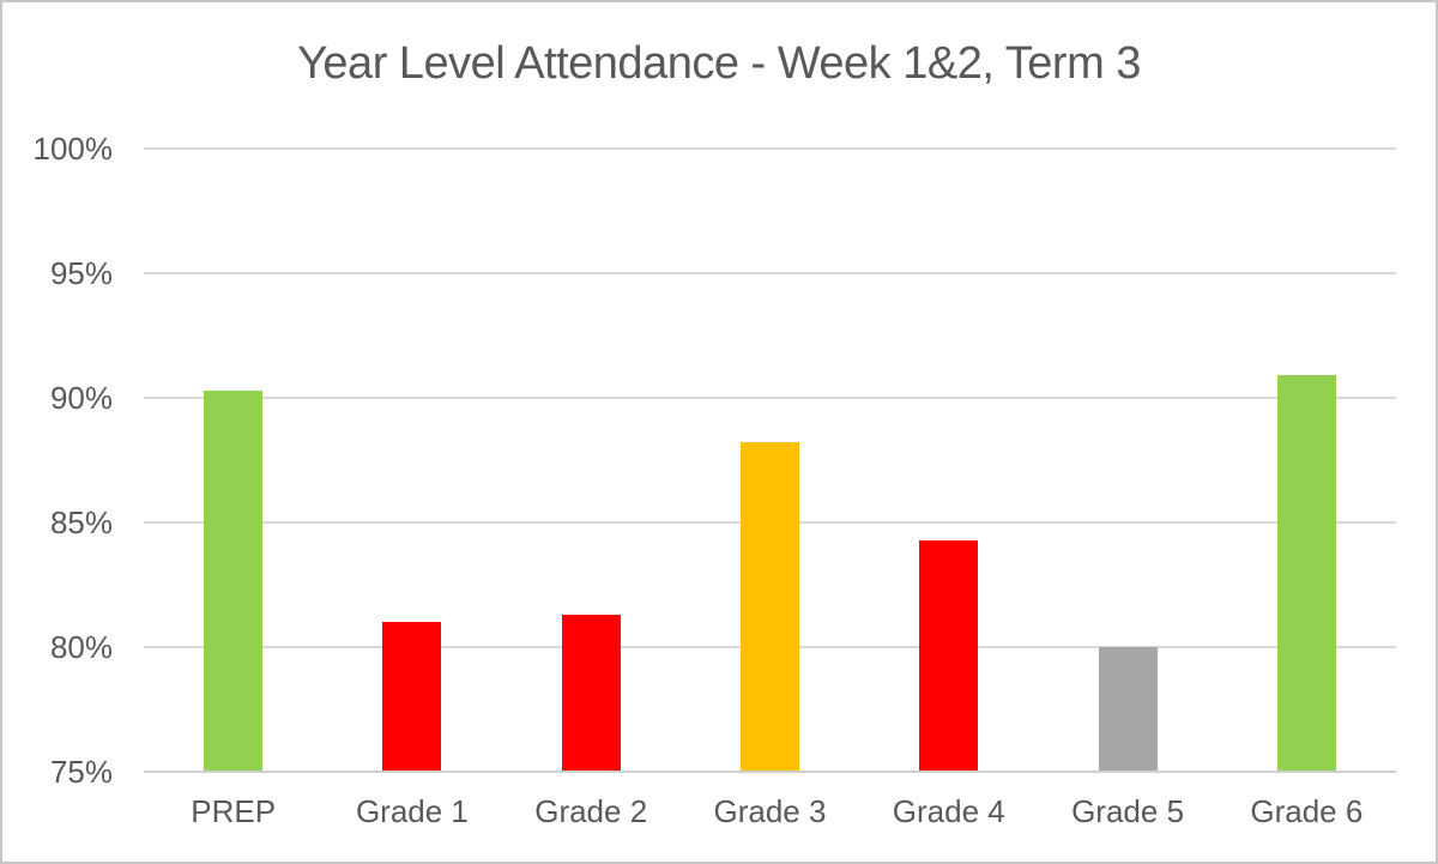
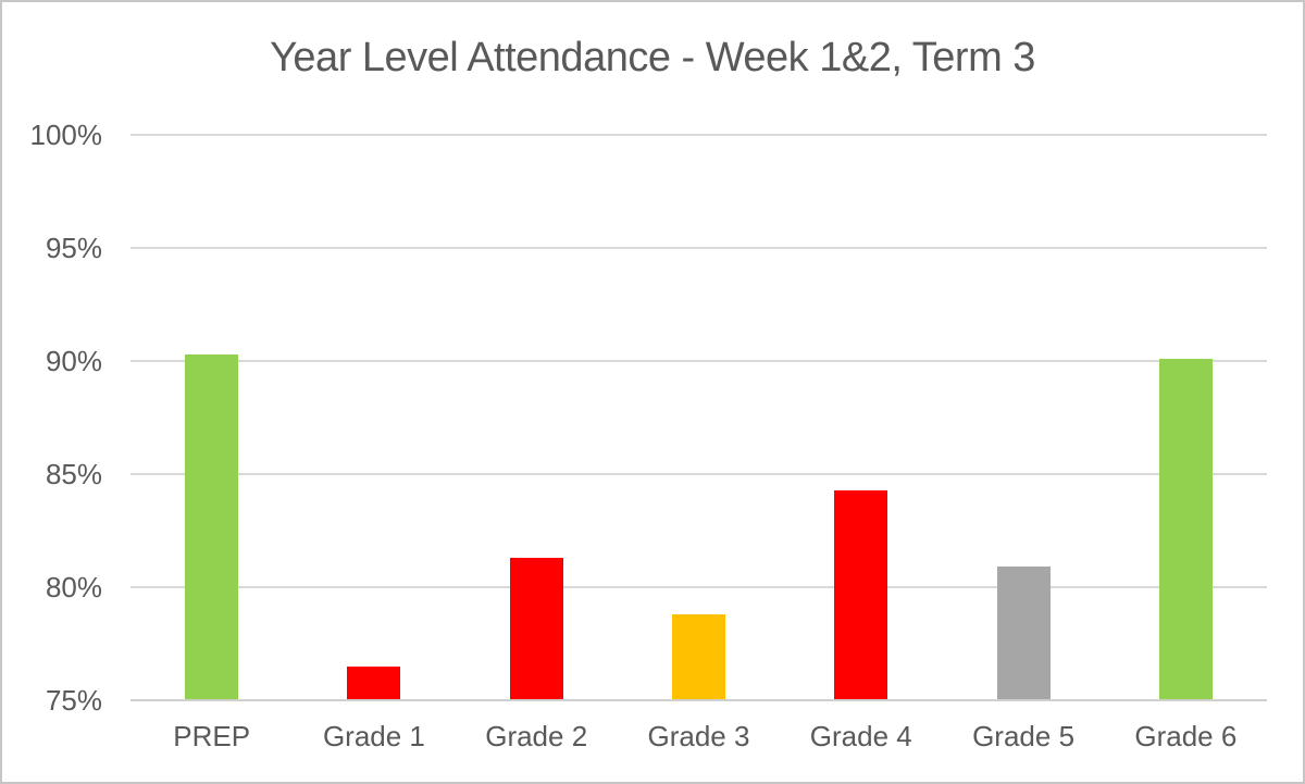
Grade 1: 81.0% -> 76.5%
Grade 3: 88.2% -> 78.8%
Grade 5: 80.0% -> 80.9%
Grade 6: 90.9% -> 90.1%
